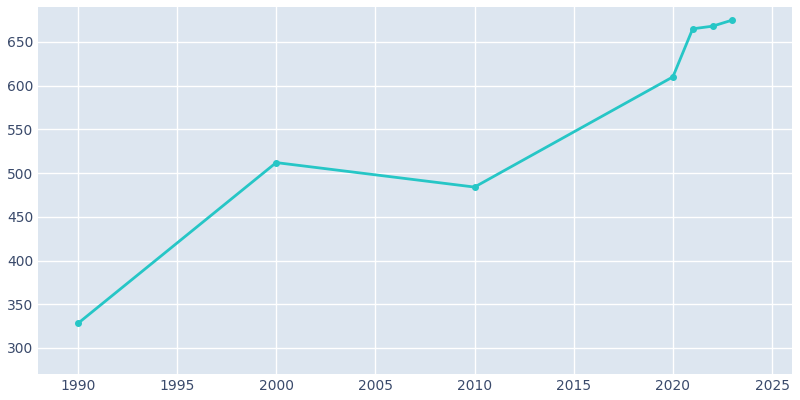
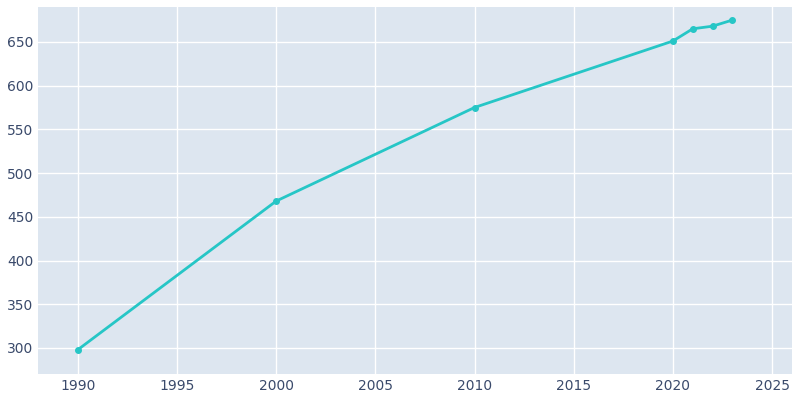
1990: 328 -> 298
2000: 512 -> 468
2010: 484 -> 575
2020: 610 -> 651
